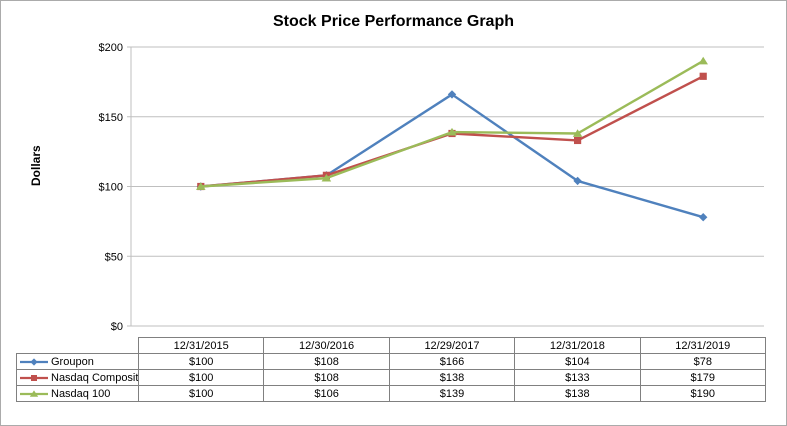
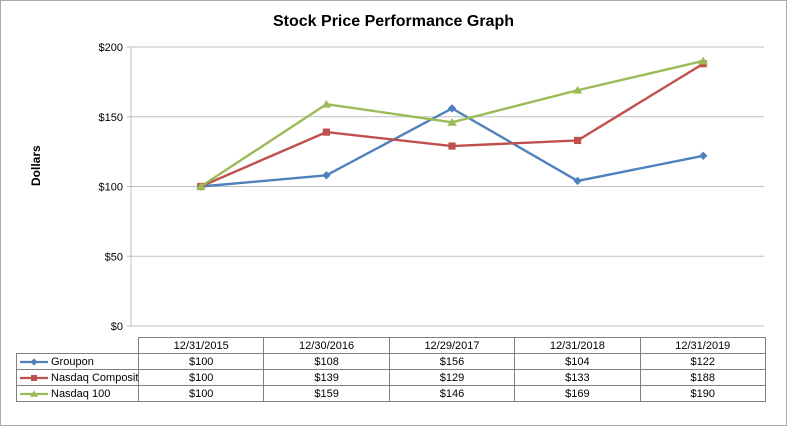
Nasdaq Composite/12/30/2016: $108 -> $139
Nasdaq 100/12/30/2016: $106 -> $159
Groupon/12/29/2017: $166 -> $156
Nasdaq Composite/12/29/2017: $138 -> $129
Nasdaq 100/12/29/2017: $139 -> $146
Nasdaq 100/12/31/2018: $138 -> $169
Groupon/12/31/2019: $78 -> $122
Nasdaq Composite/12/31/2019: $179 -> $188
